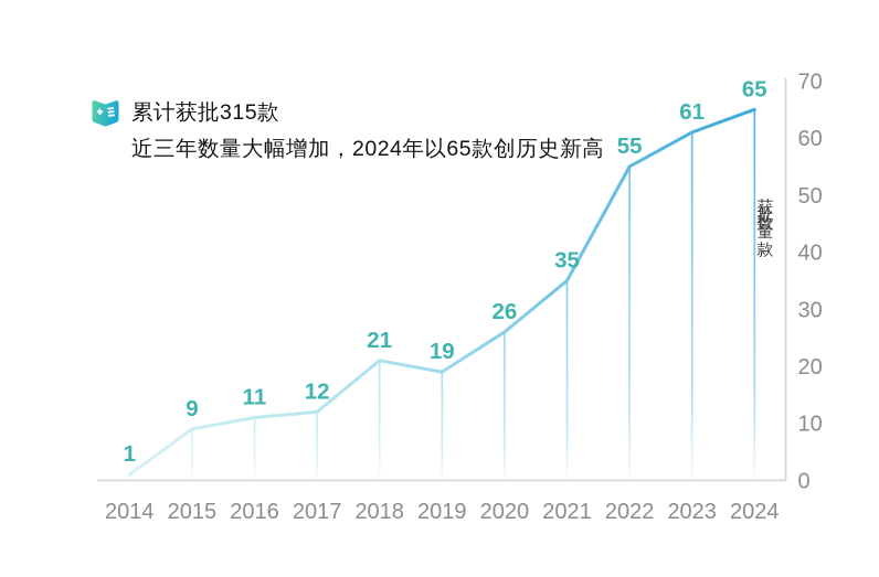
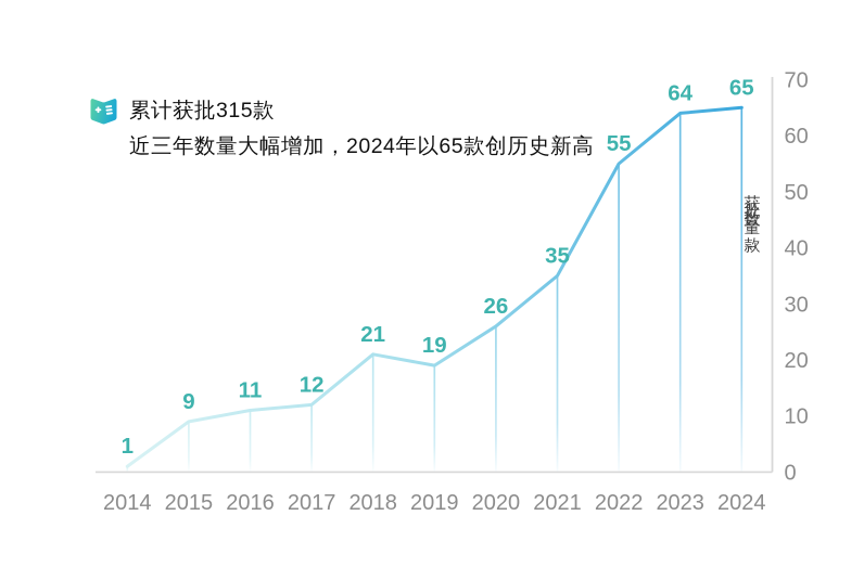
2023: 61 -> 64
